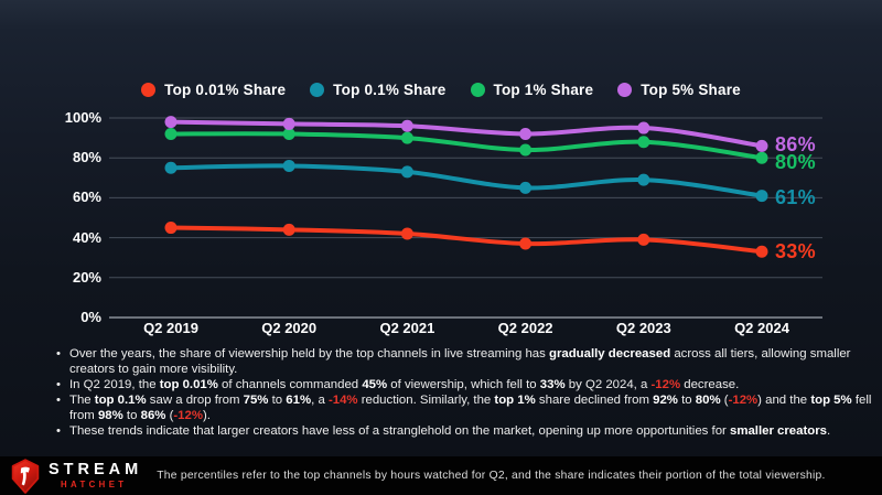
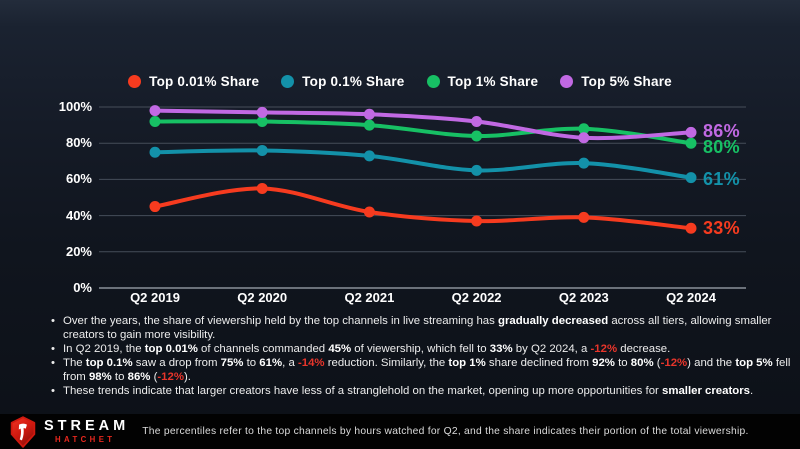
Top 0.01% Share/Q2 2020: 44% -> 55%
Top 5% Share/Q2 2023: 95% -> 83%
